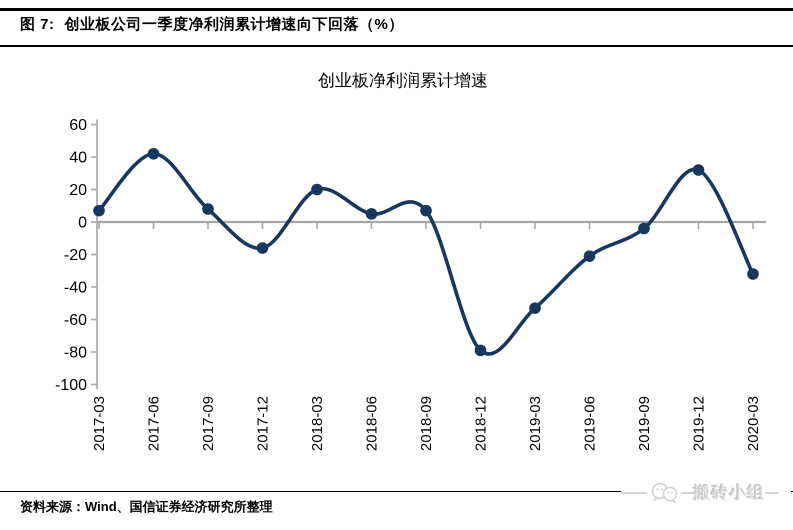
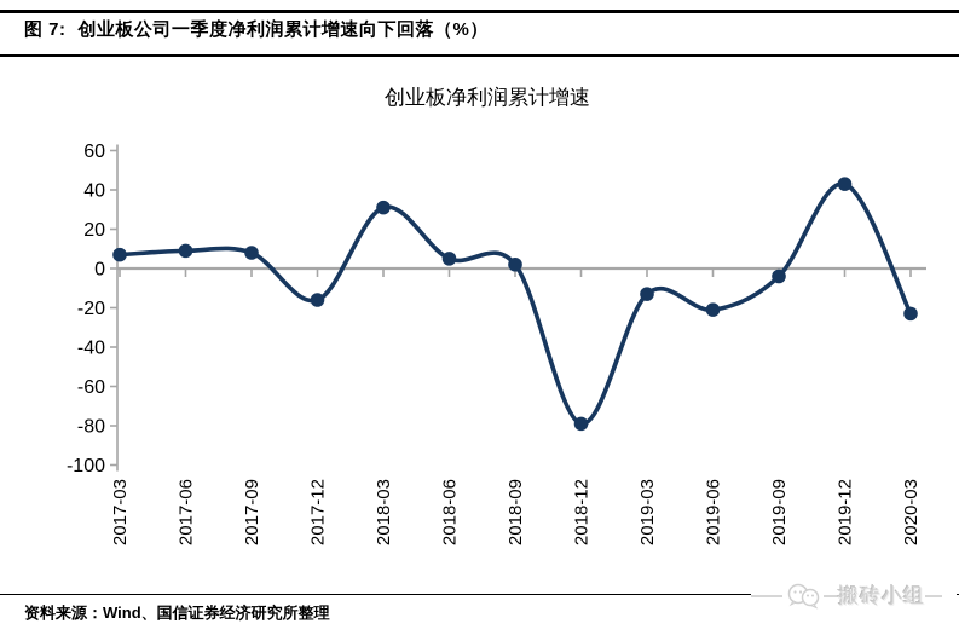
2017-06: 42 -> 9
2018-03: 20 -> 31
2018-09: 7 -> 2
2019-03: -53 -> -13
2019-12: 32 -> 43
2020-03: -32 -> -23
